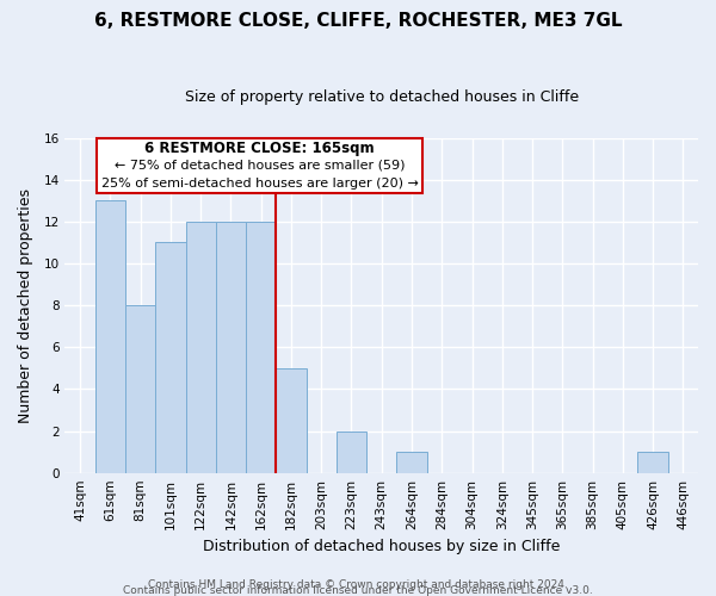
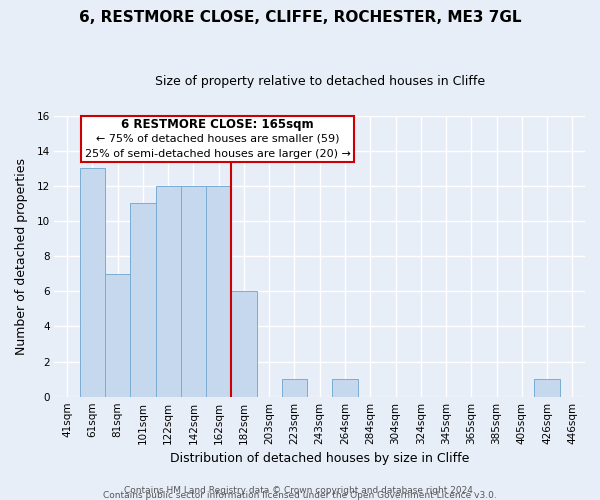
81sqm: 8 -> 7
182sqm: 5 -> 6
223sqm: 2 -> 1
